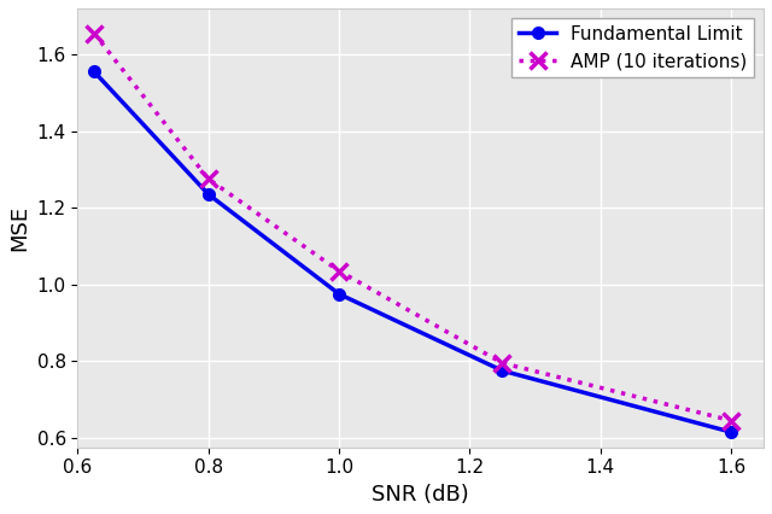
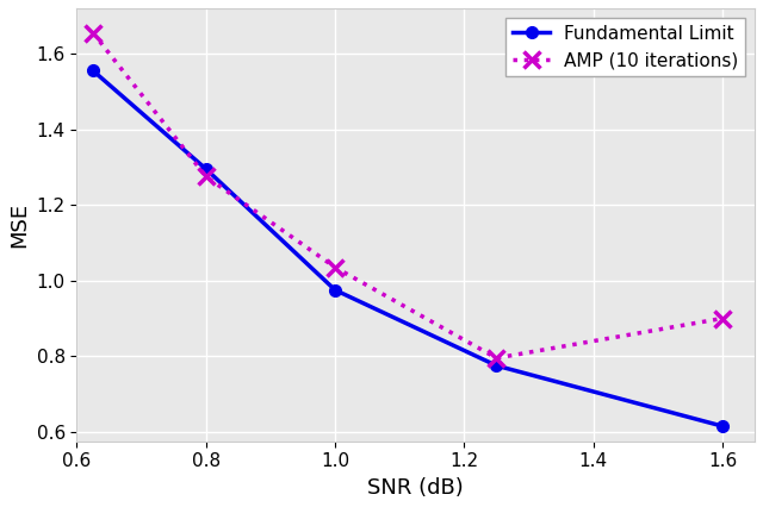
Fundamental Limit/0.8: 1.235 -> 1.295
AMP (10 iterations)/1.6: 0.645 -> 0.900
